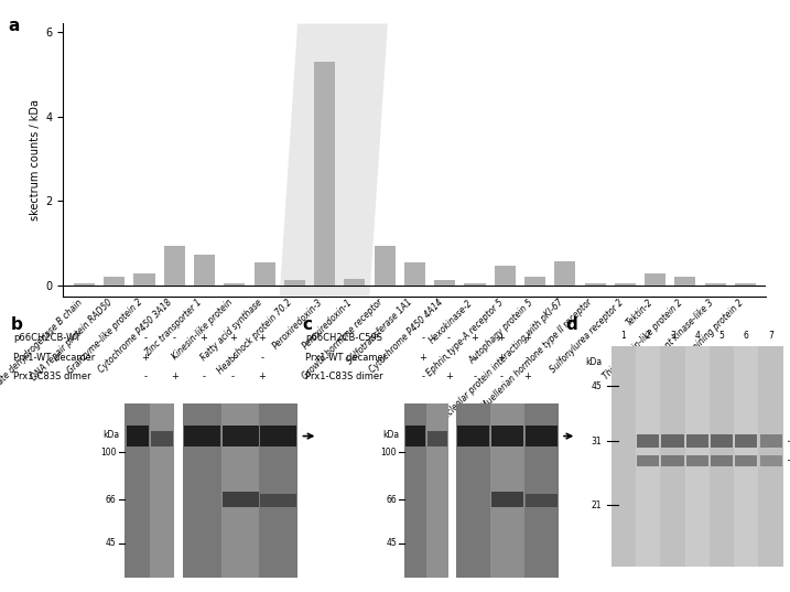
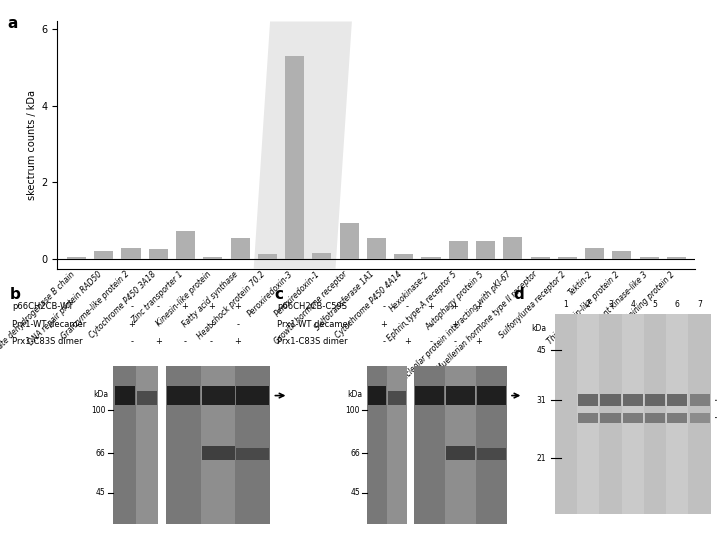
Cytochrome P450 3A18: 0.95 -> 0.25
Autophagy protein 5: 0.20 -> 0.48
